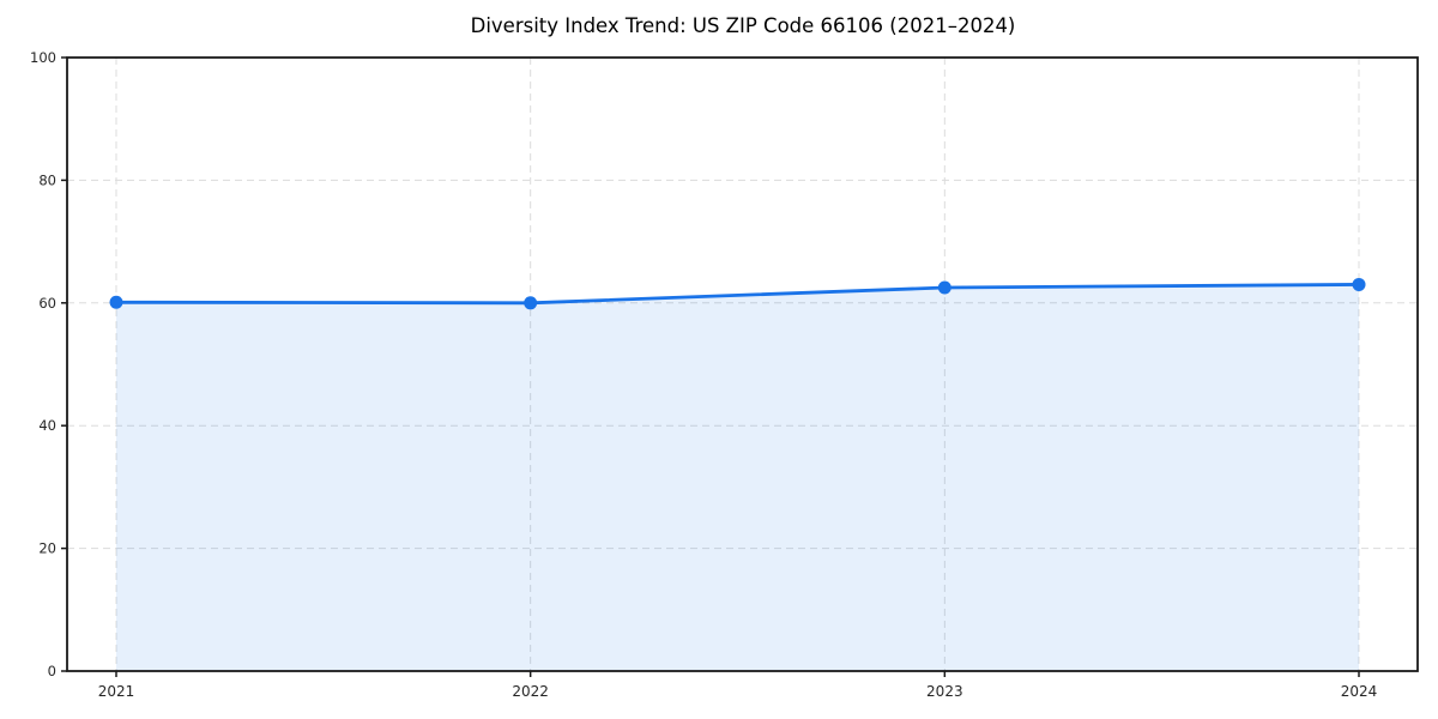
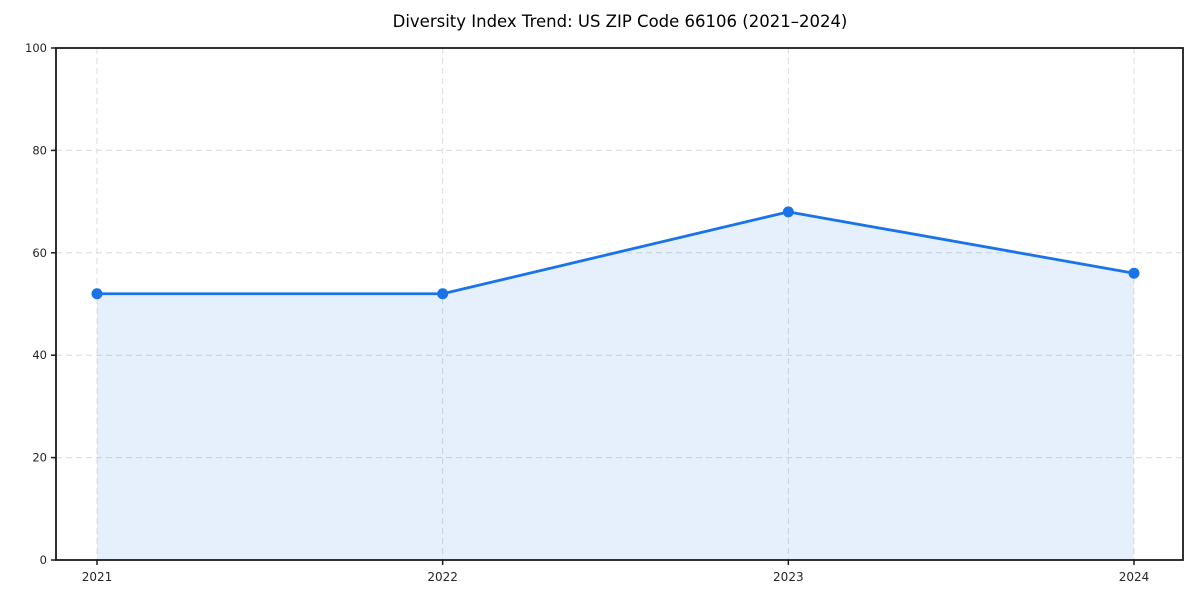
2021: 60 -> 52
2022: 60 -> 52
2023: 62 -> 68
2024: 63 -> 56
